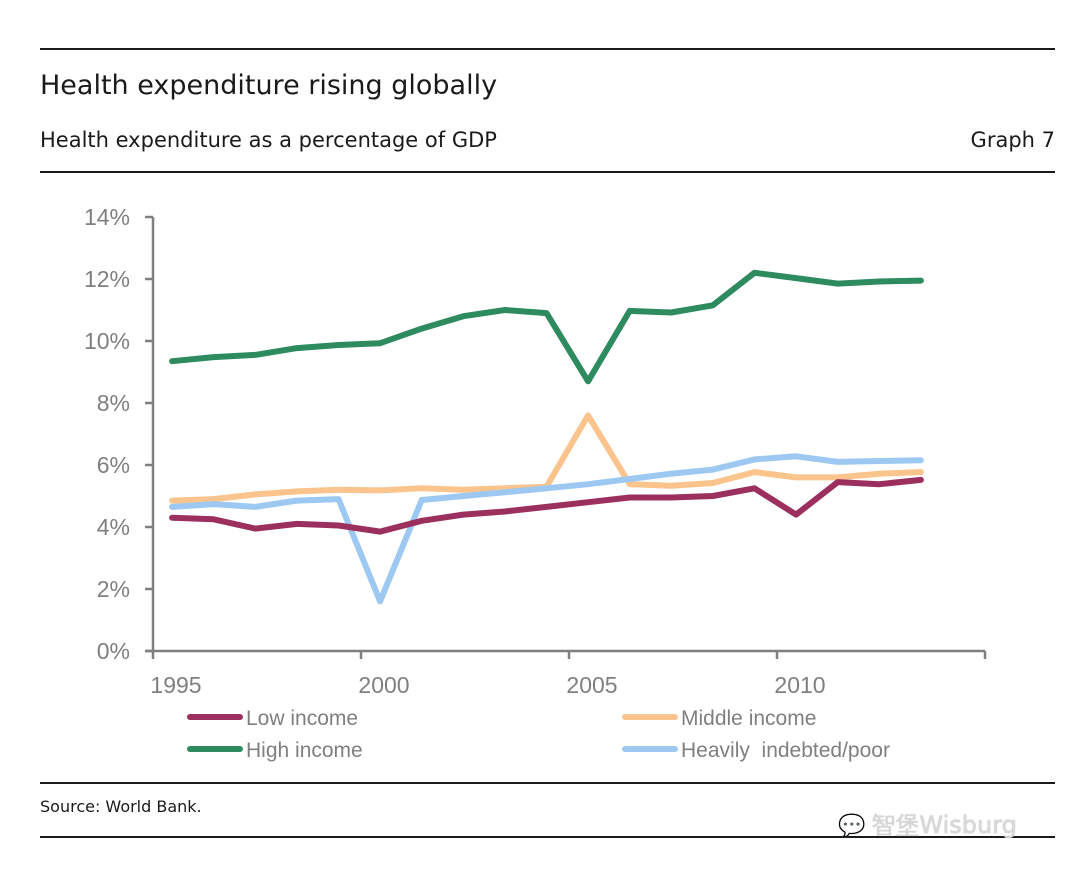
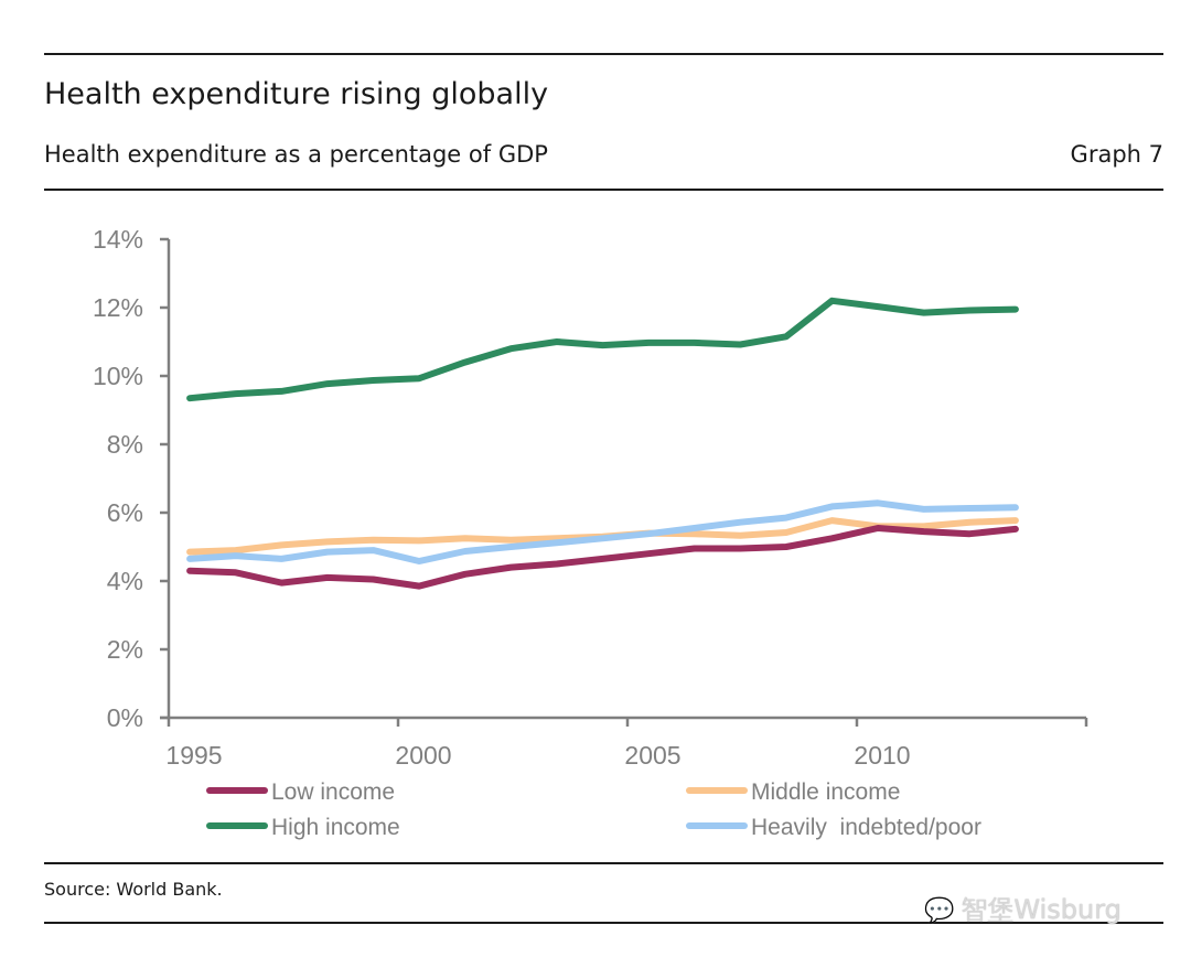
Heavily indebted/poor/2000: 1.6% -> 4.6%
Middle income/2005: 7.6% -> 5.4%
High income/2005: 8.7% -> 11.0%
Low income/2010: 4.4% -> 5.5%
